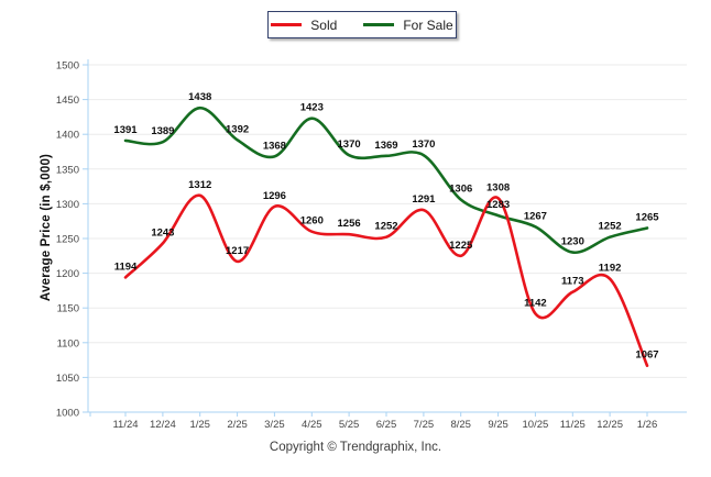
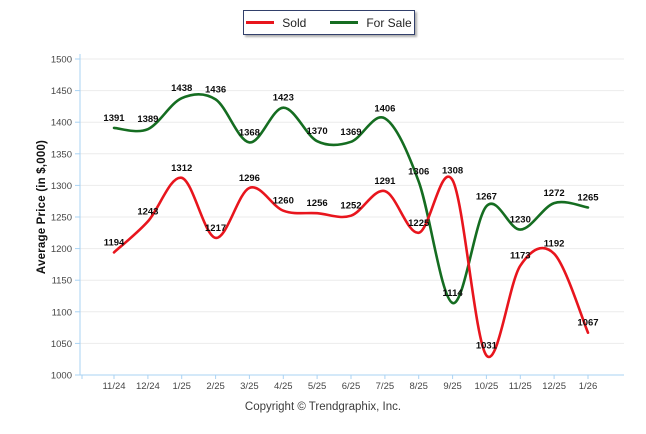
For Sale/2/25: 1392 -> 1436
For Sale/7/25: 1370 -> 1406
For Sale/9/25: 1283 -> 1114
Sold/10/25: 1142 -> 1031
For Sale/12/25: 1252 -> 1272
